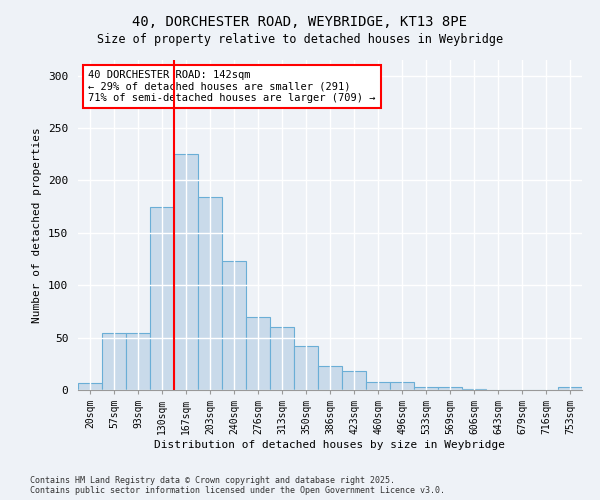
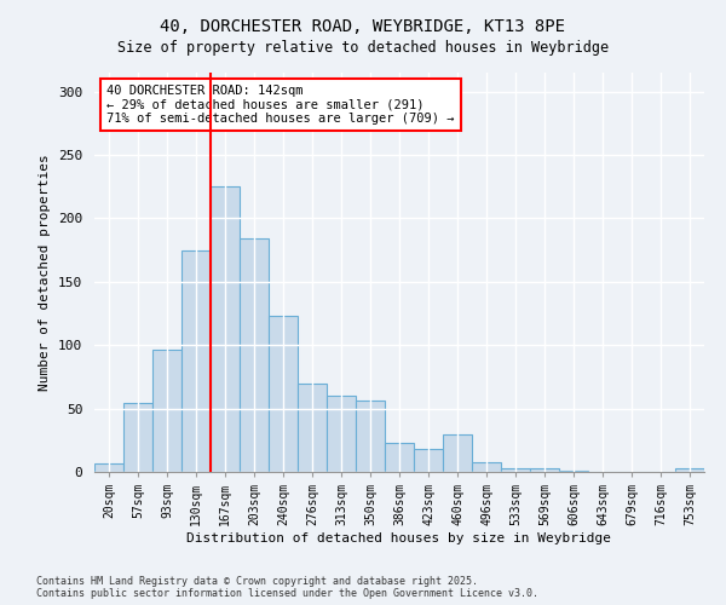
93sqm: 54 -> 96
350sqm: 42 -> 56
460sqm: 8 -> 30
